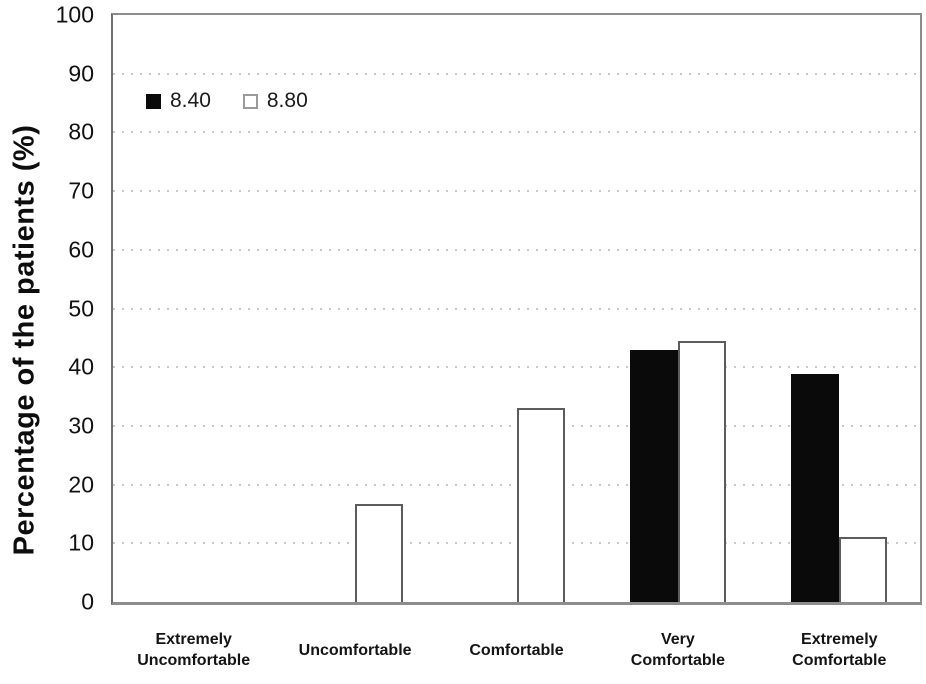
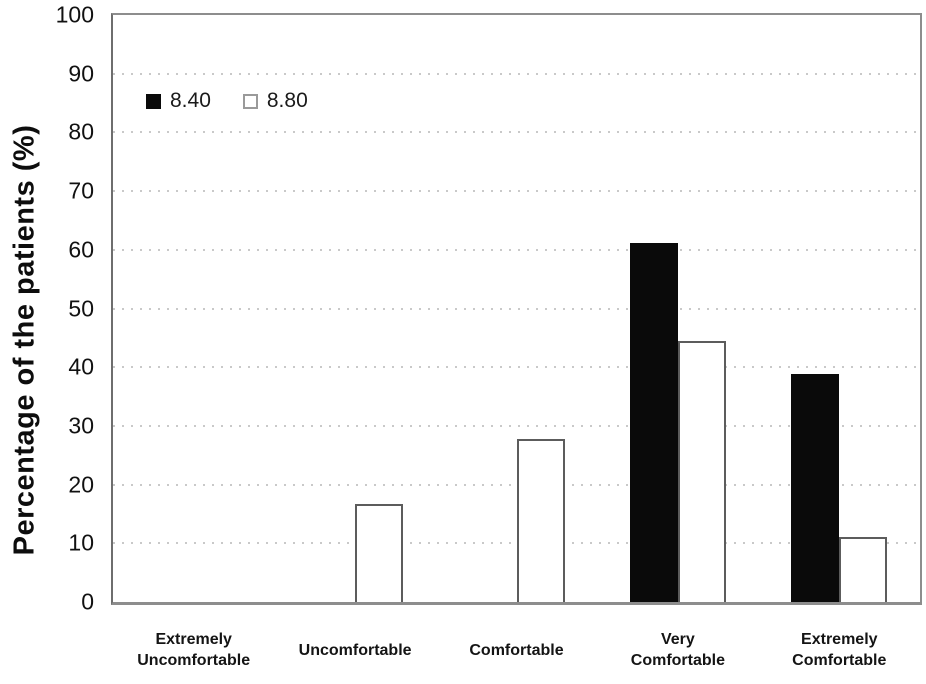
8.80/Comfortable: 33 -> 28
8.40/Very Comfortable: 43 -> 61
